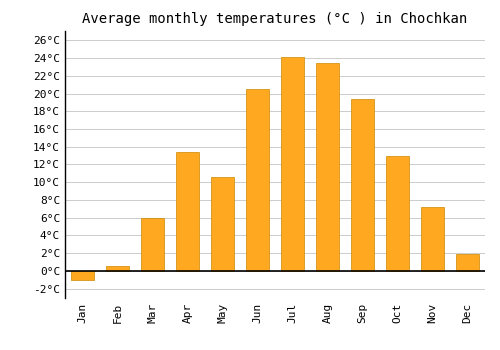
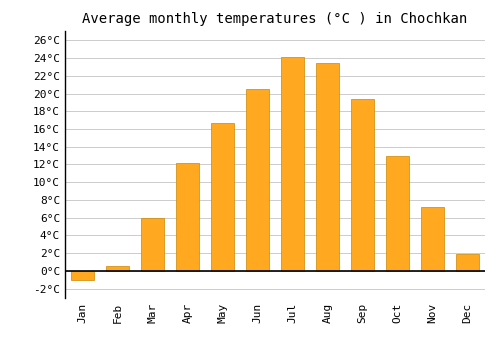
Apr: 13.4°C -> 12.2°C
May: 10.6°C -> 16.7°C
